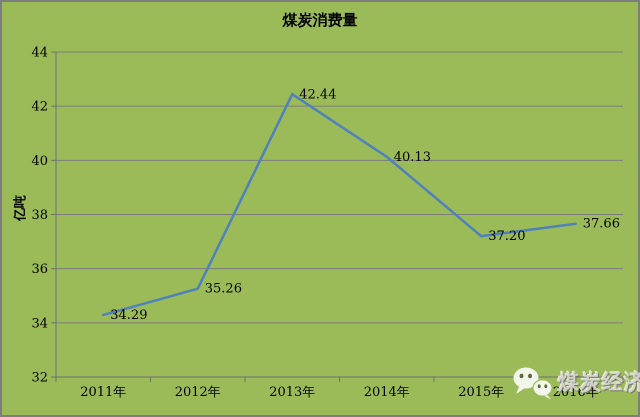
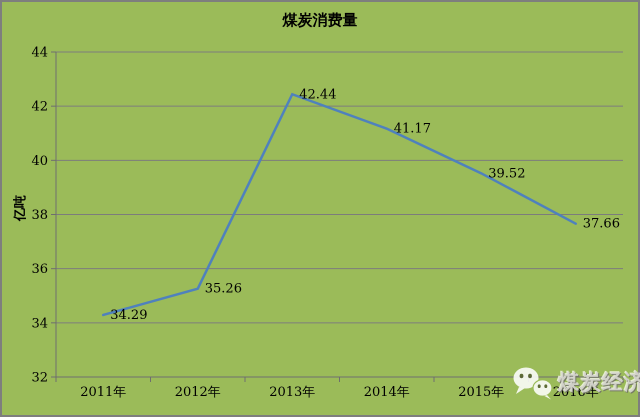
2014年: 40.13 -> 41.17
2015年: 37.20 -> 39.52
